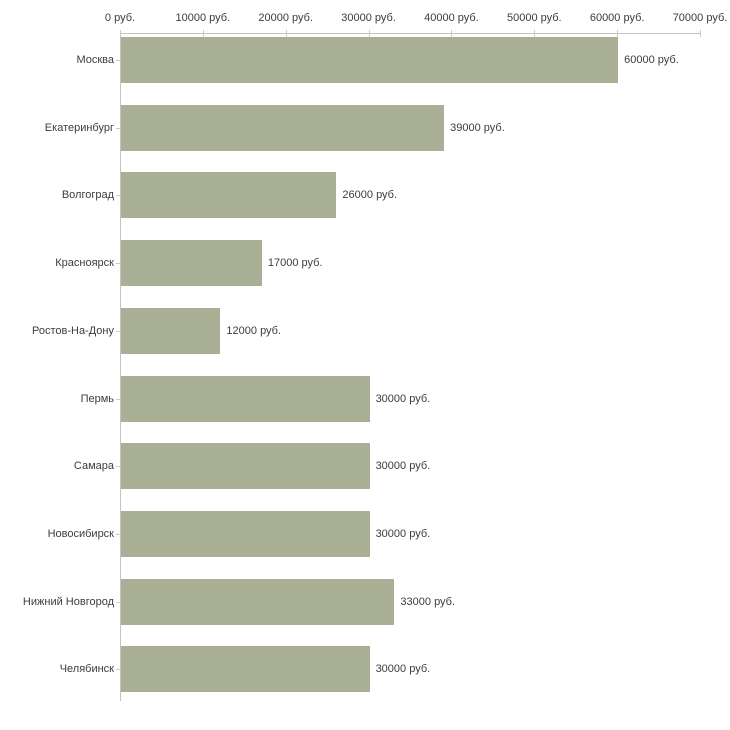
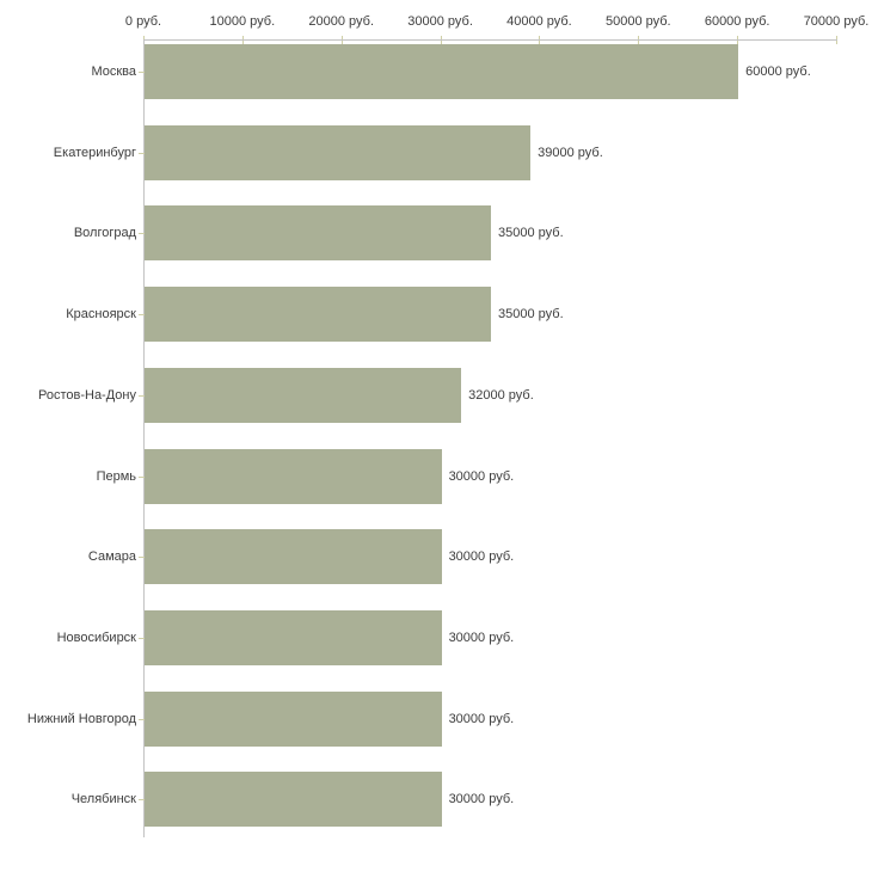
Волгоград: 26000 -> 35000
Красноярск: 17000 -> 35000
Ростов-На-Дону: 12000 -> 32000
Нижний Новгород: 33000 -> 30000
